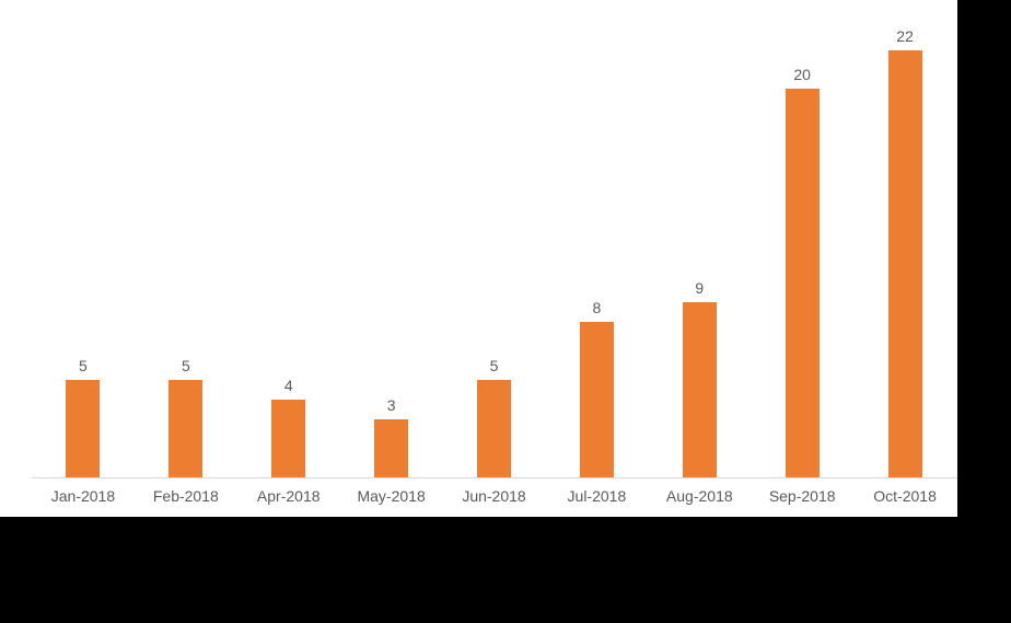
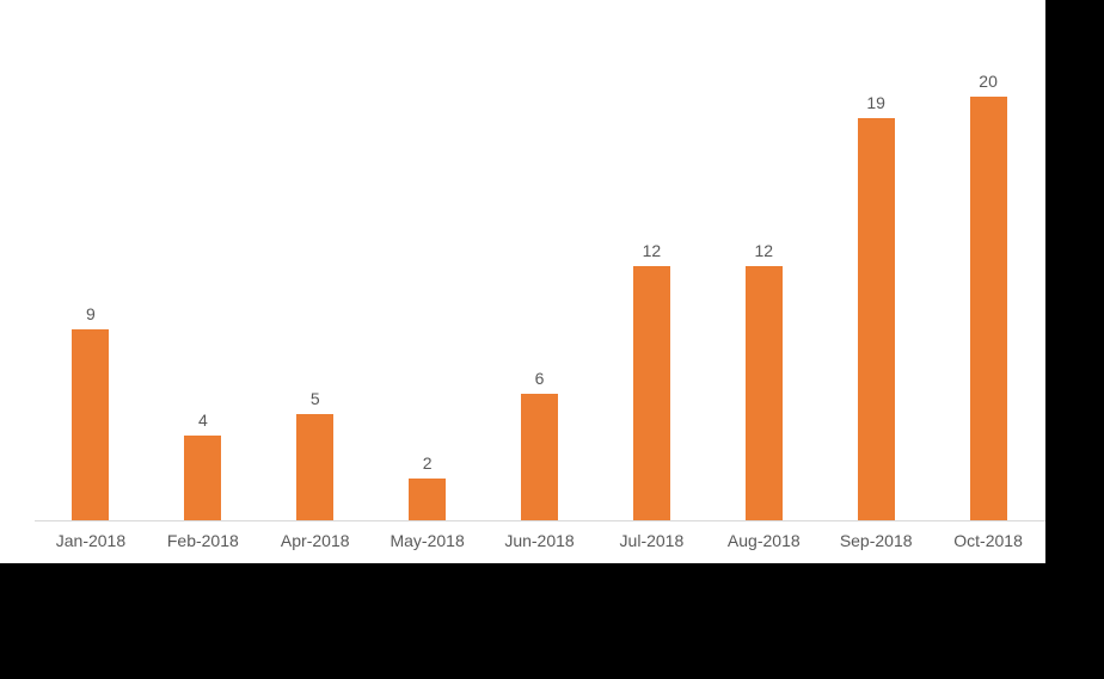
Jan-2018: 5 -> 9
Feb-2018: 5 -> 4
Apr-2018: 4 -> 5
May-2018: 3 -> 2
Jun-2018: 5 -> 6
Jul-2018: 8 -> 12
Aug-2018: 9 -> 12
Sep-2018: 20 -> 19
Oct-2018: 22 -> 20
